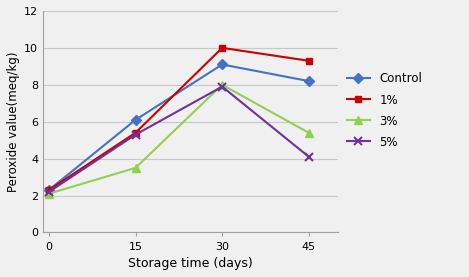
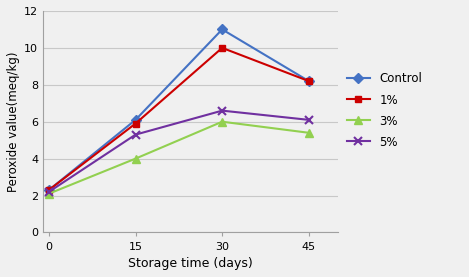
1%/15: 5.4 -> 5.9
3%/15: 3.5 -> 4.0
Control/30: 9.1 -> 11.0
3%/30: 8.0 -> 6.0
5%/30: 7.9 -> 6.6
1%/45: 9.3 -> 8.2
5%/45: 4.1 -> 6.1
